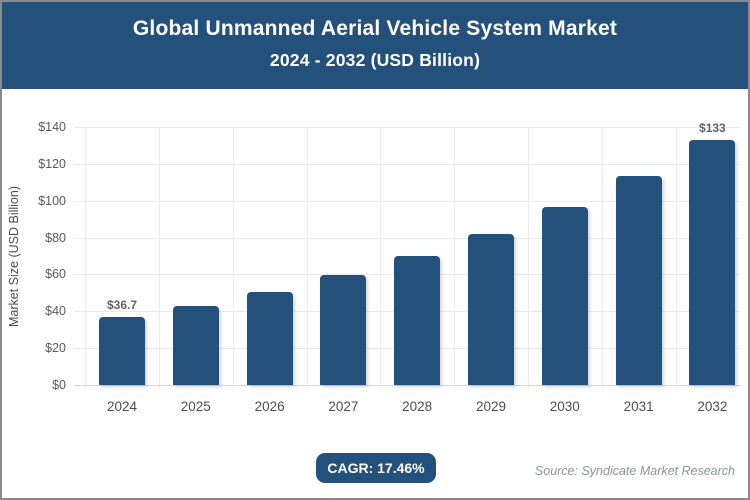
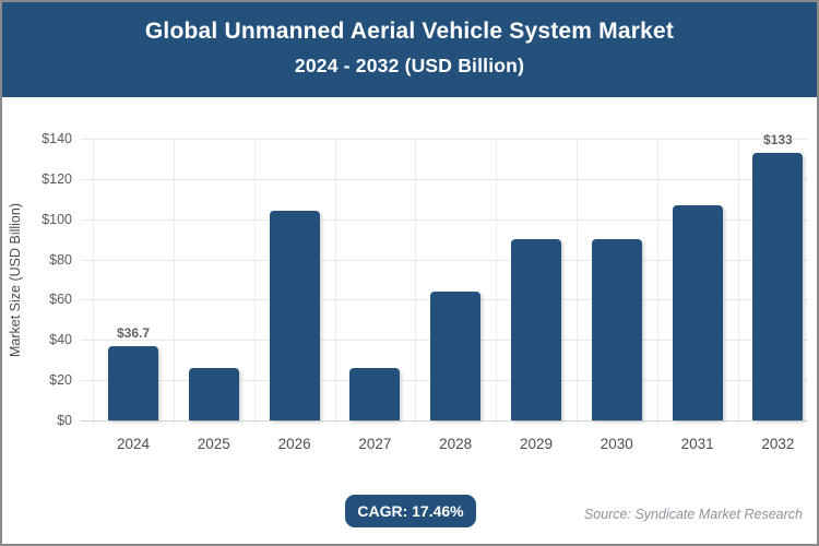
2025: $43 -> $26
2026: $51 -> $104
2027: $60 -> $26
2028: $70 -> $64
2029: $82 -> $90
2030: $96 -> $90
2031: $113 -> $107
